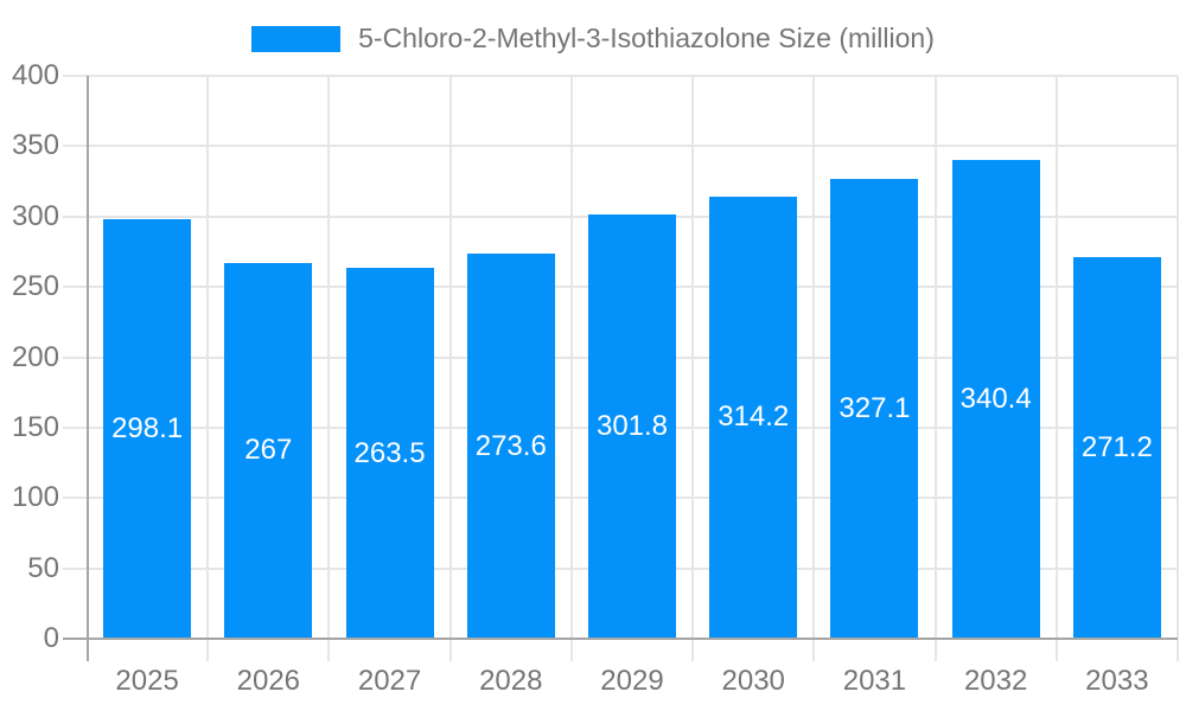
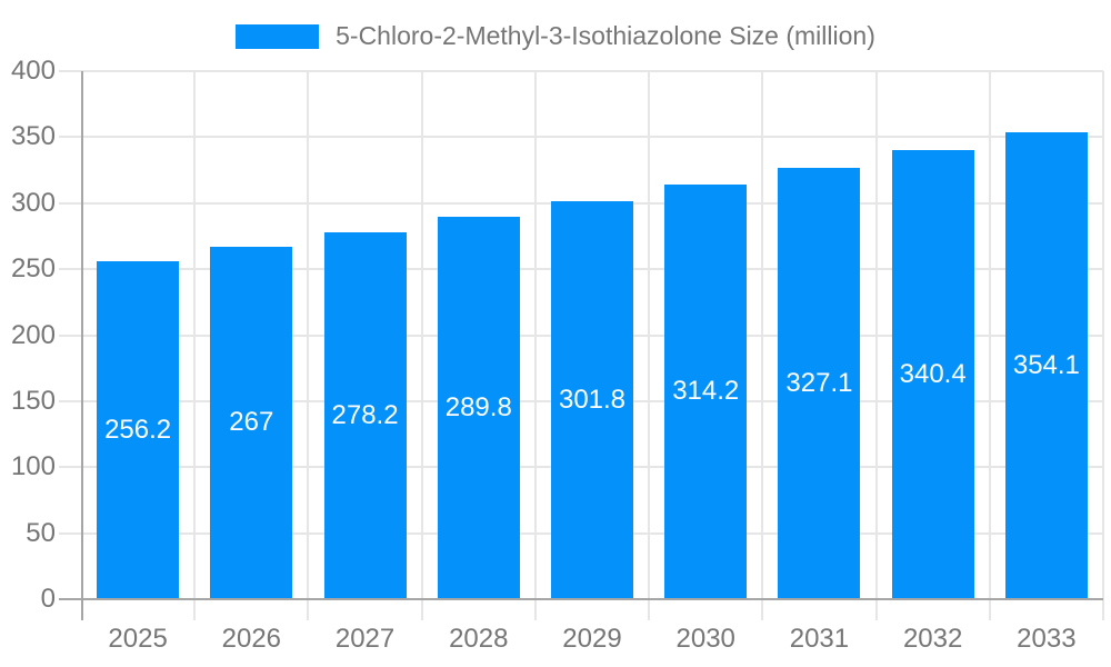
2025: 298.1 -> 256.2
2027: 263.5 -> 278.2
2028: 273.6 -> 289.8
2033: 271.2 -> 354.1
